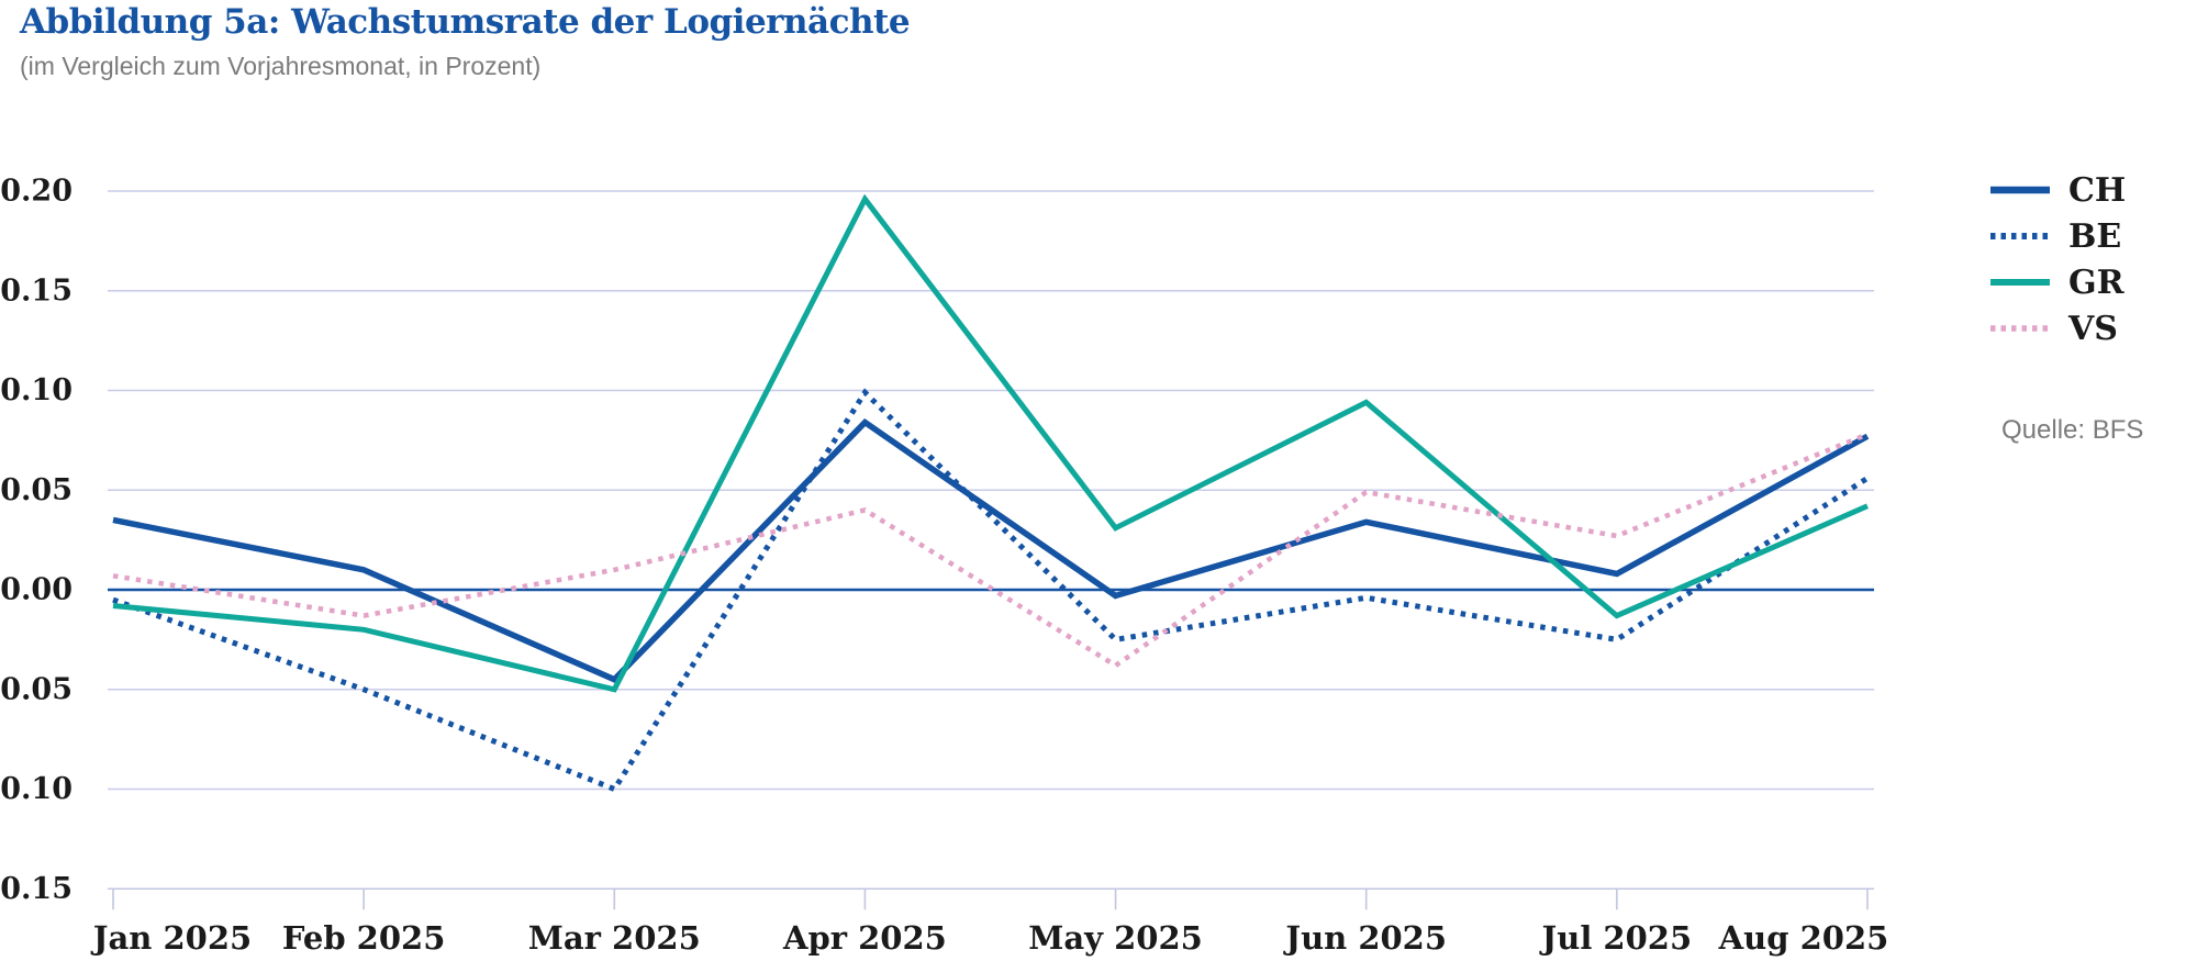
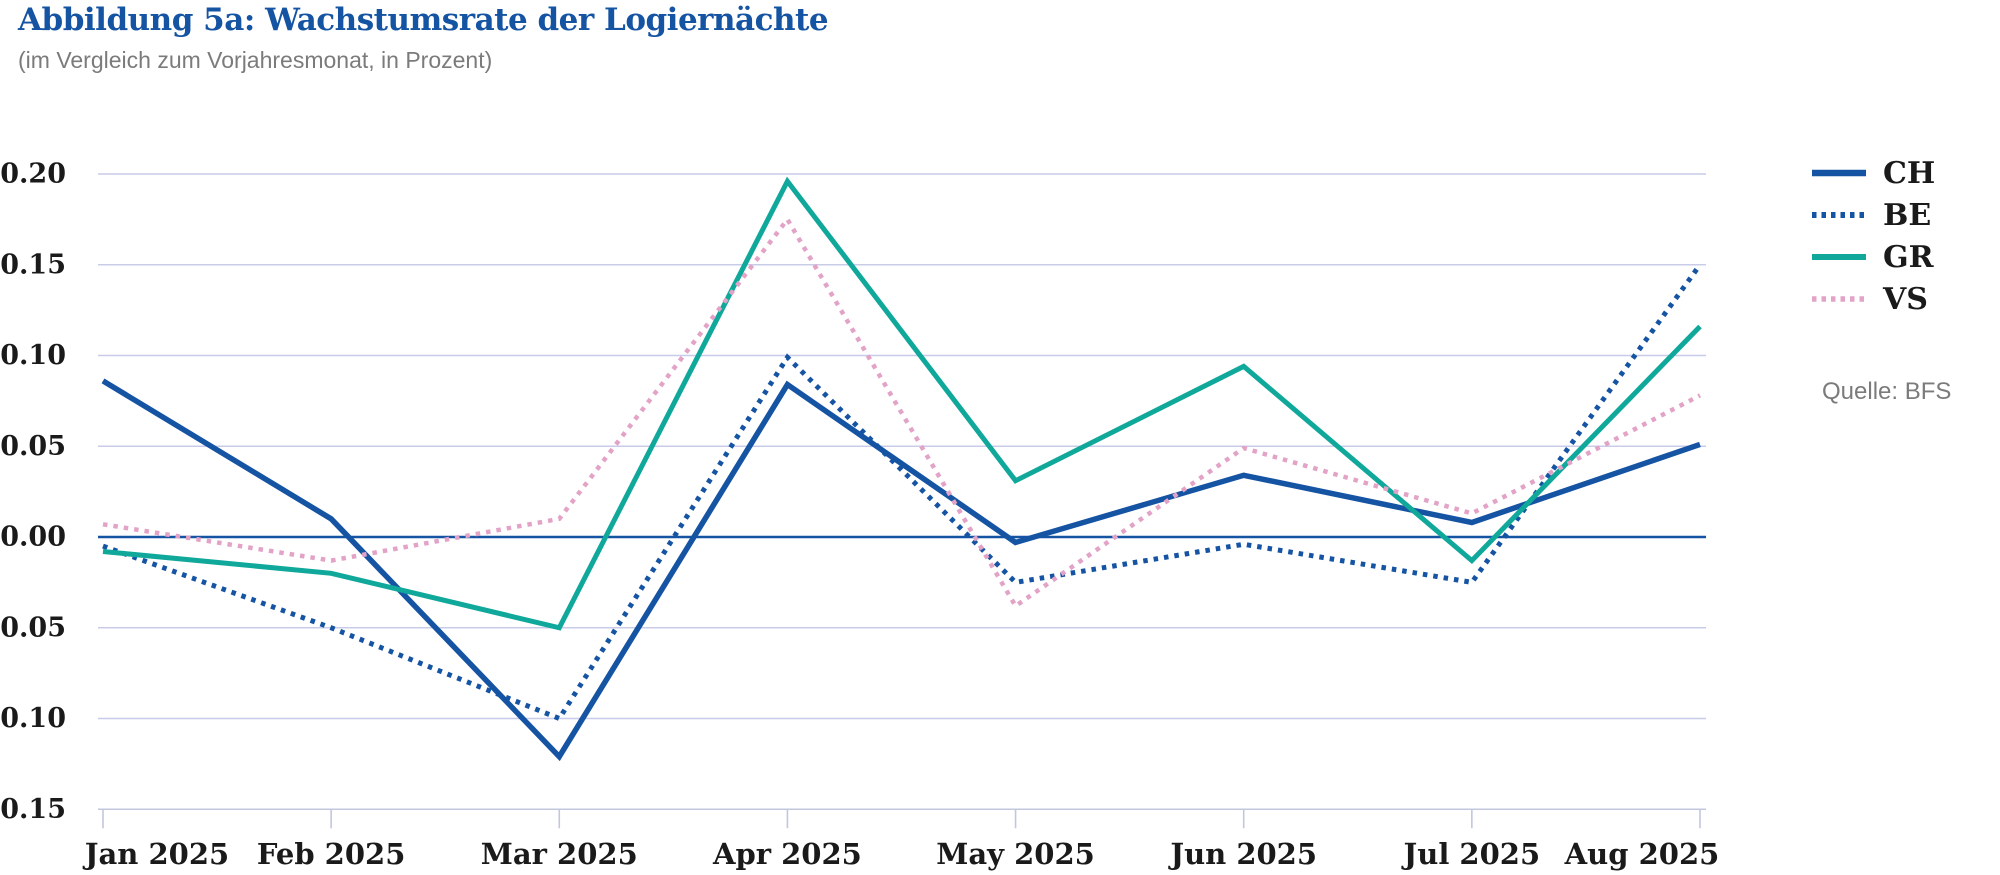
CH/Jan 2025: 0.035 -> 0.086
CH/Mar 2025: -0.045 -> -0.121
VS/Apr 2025: 0.040 -> 0.175
VS/Jul 2025: 0.027 -> 0.013
CH/Aug 2025: 0.077 -> 0.051
BE/Aug 2025: 0.056 -> 0.150
GR/Aug 2025: 0.042 -> 0.116
